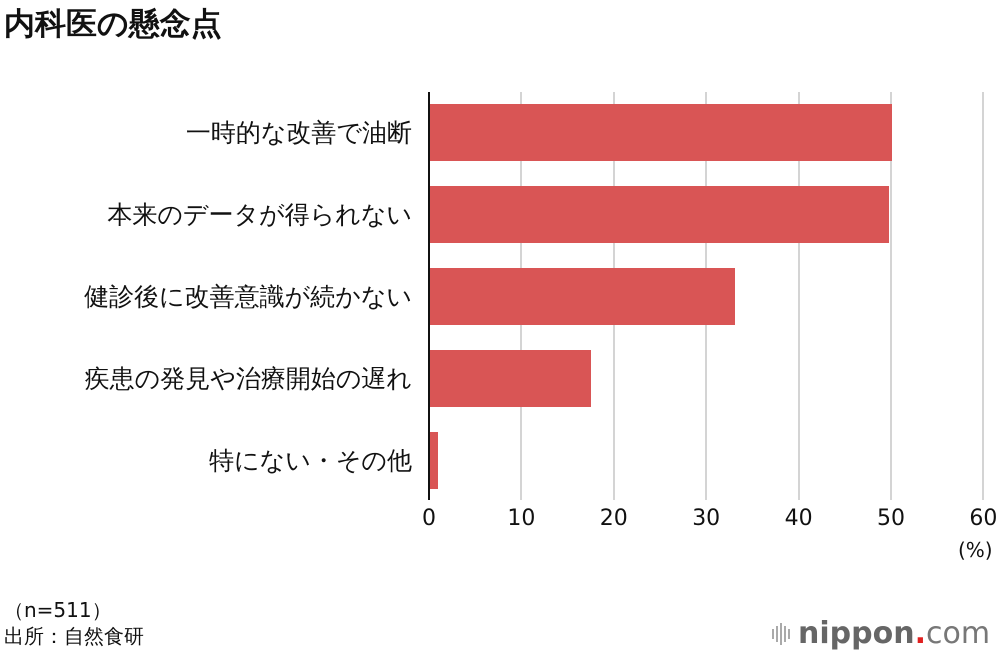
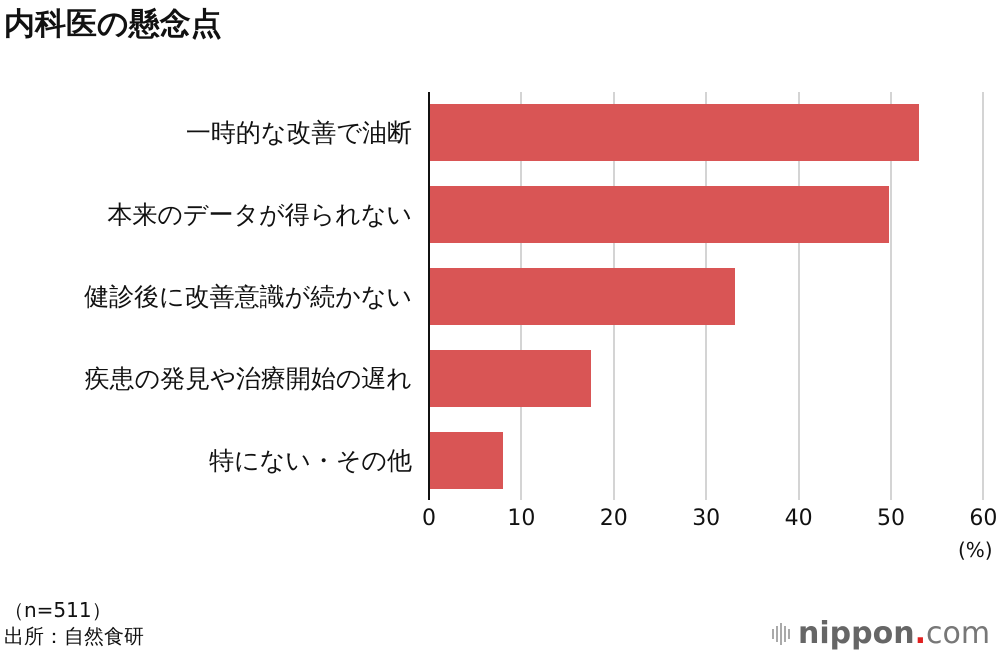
一時的な改善で油断: 50 -> 53
特にない・その他: 1 -> 8
